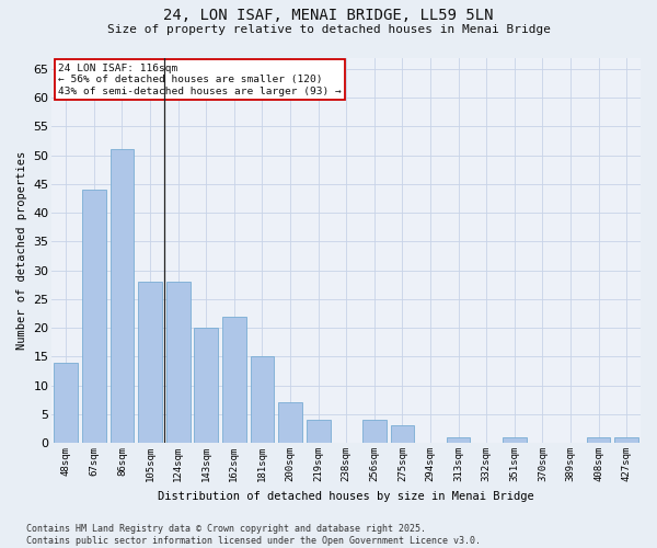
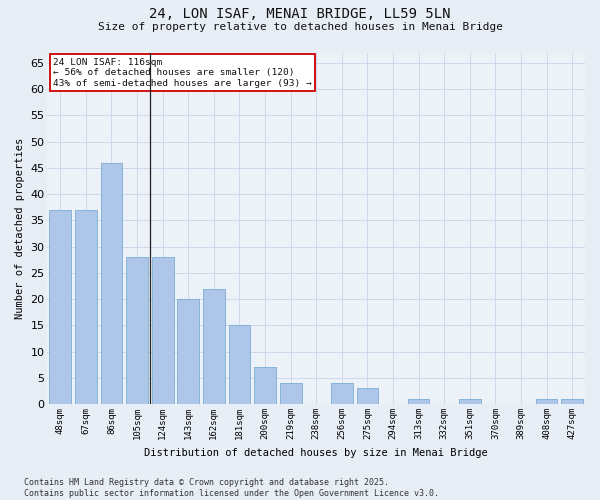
48sqm: 14 -> 37
67sqm: 44 -> 37
86sqm: 51 -> 46
